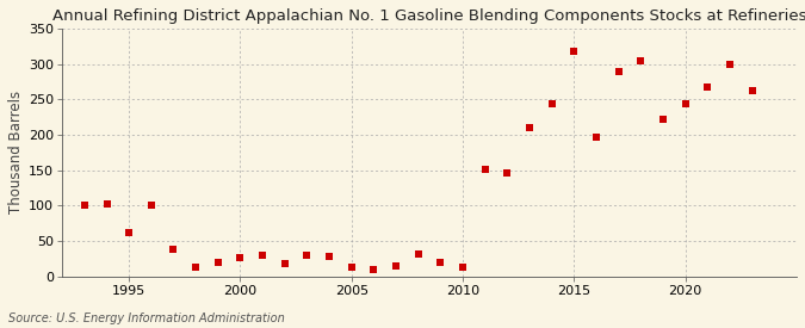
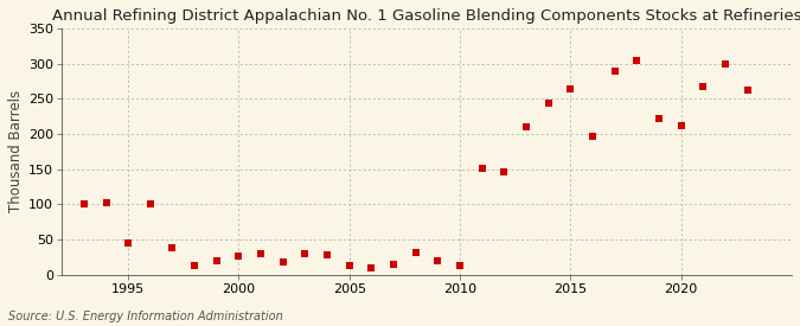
1995: 62 -> 46
2015: 317 -> 264
2020: 244 -> 212
